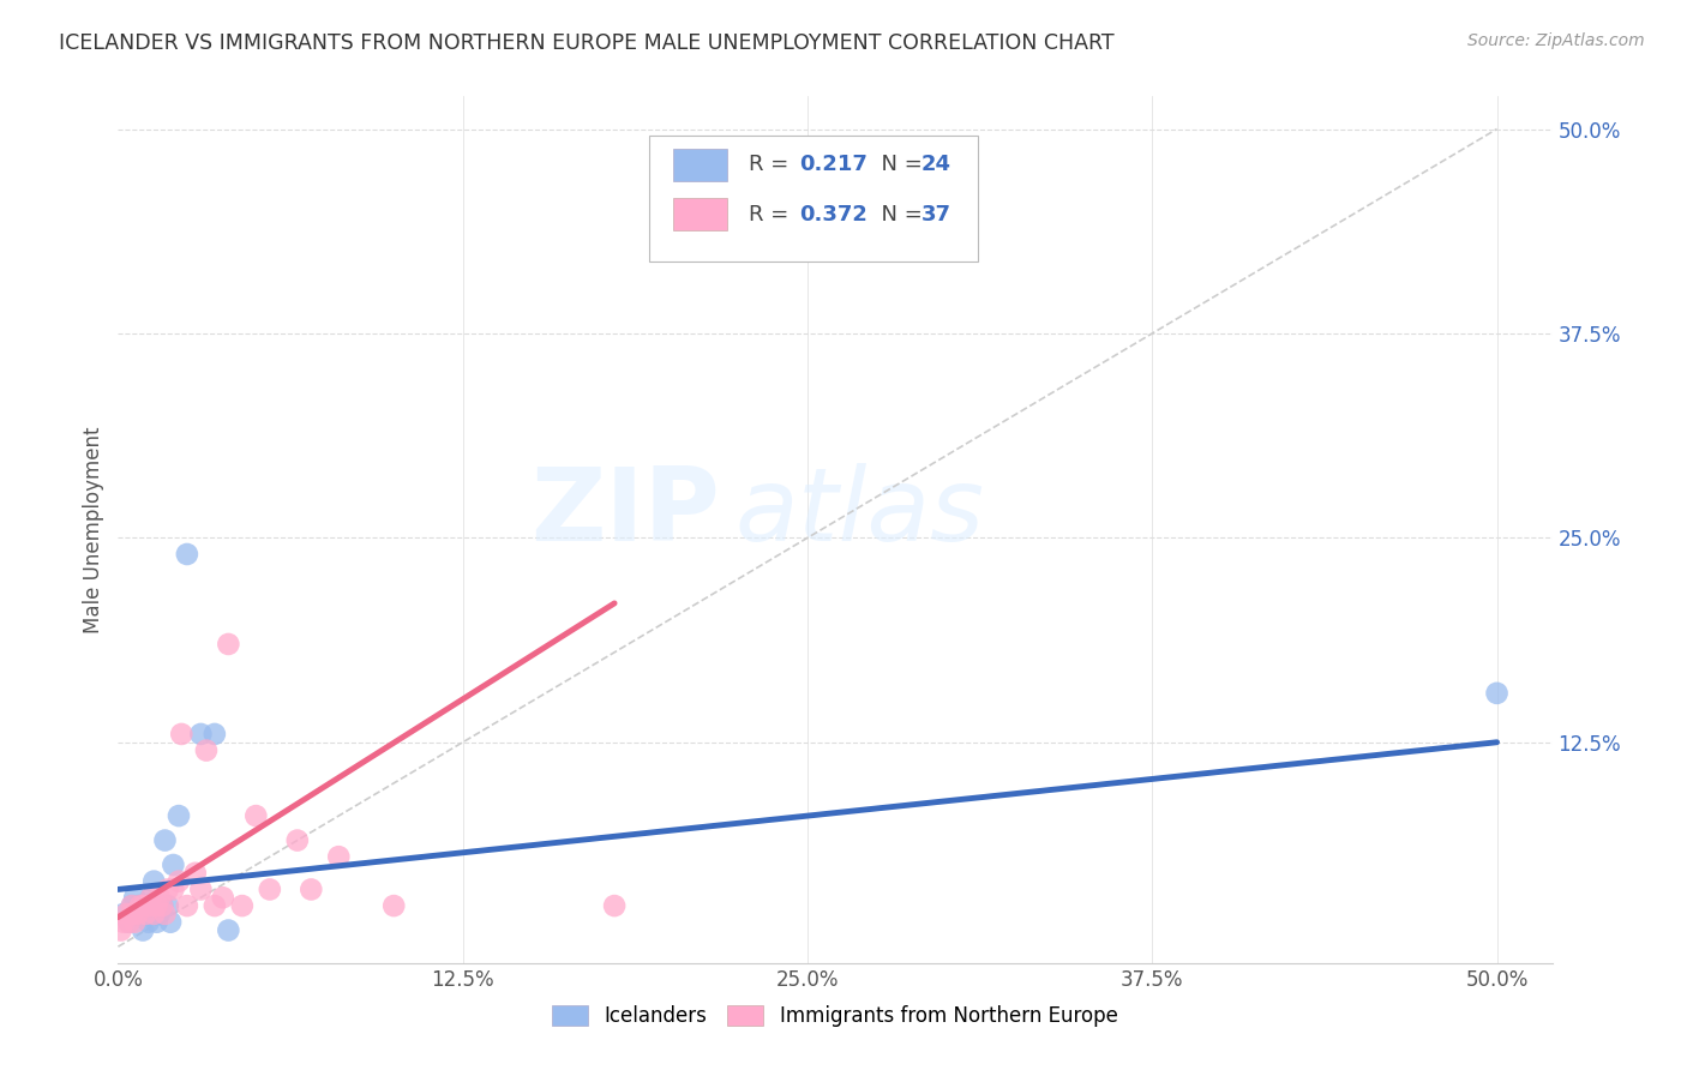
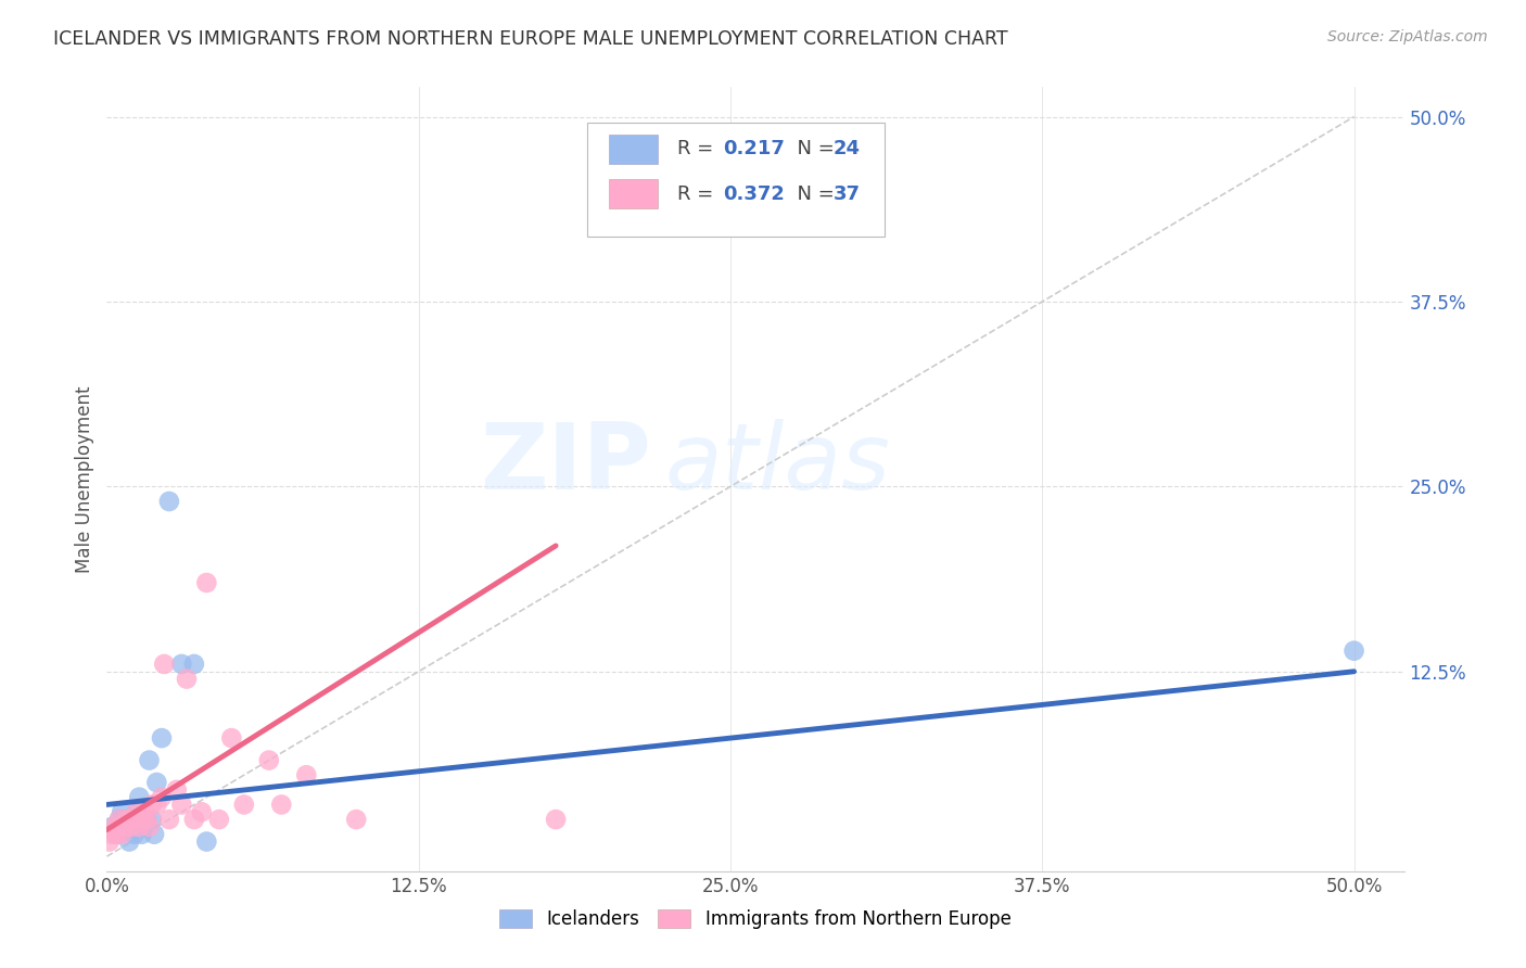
Icelanders/50.0%: 15.5% -> 13.9%
